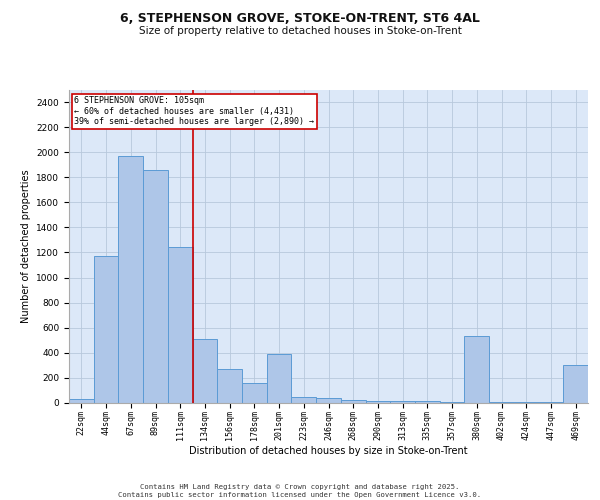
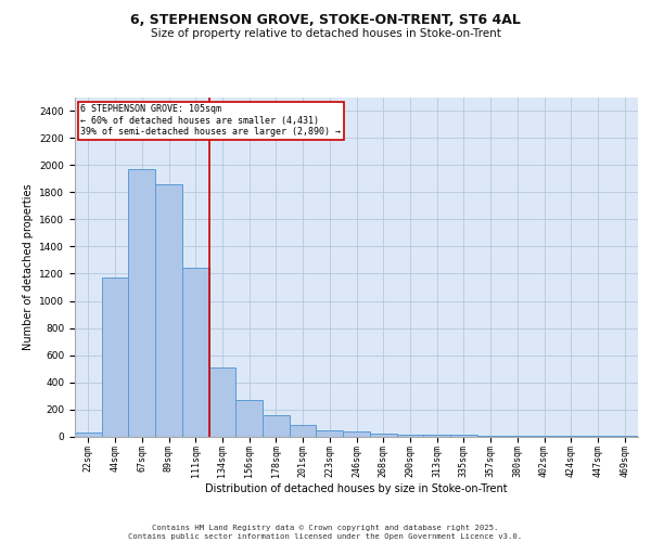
201sqm: 390 -> 80
380sqm: 530 -> 0
469sqm: 300 -> 0
